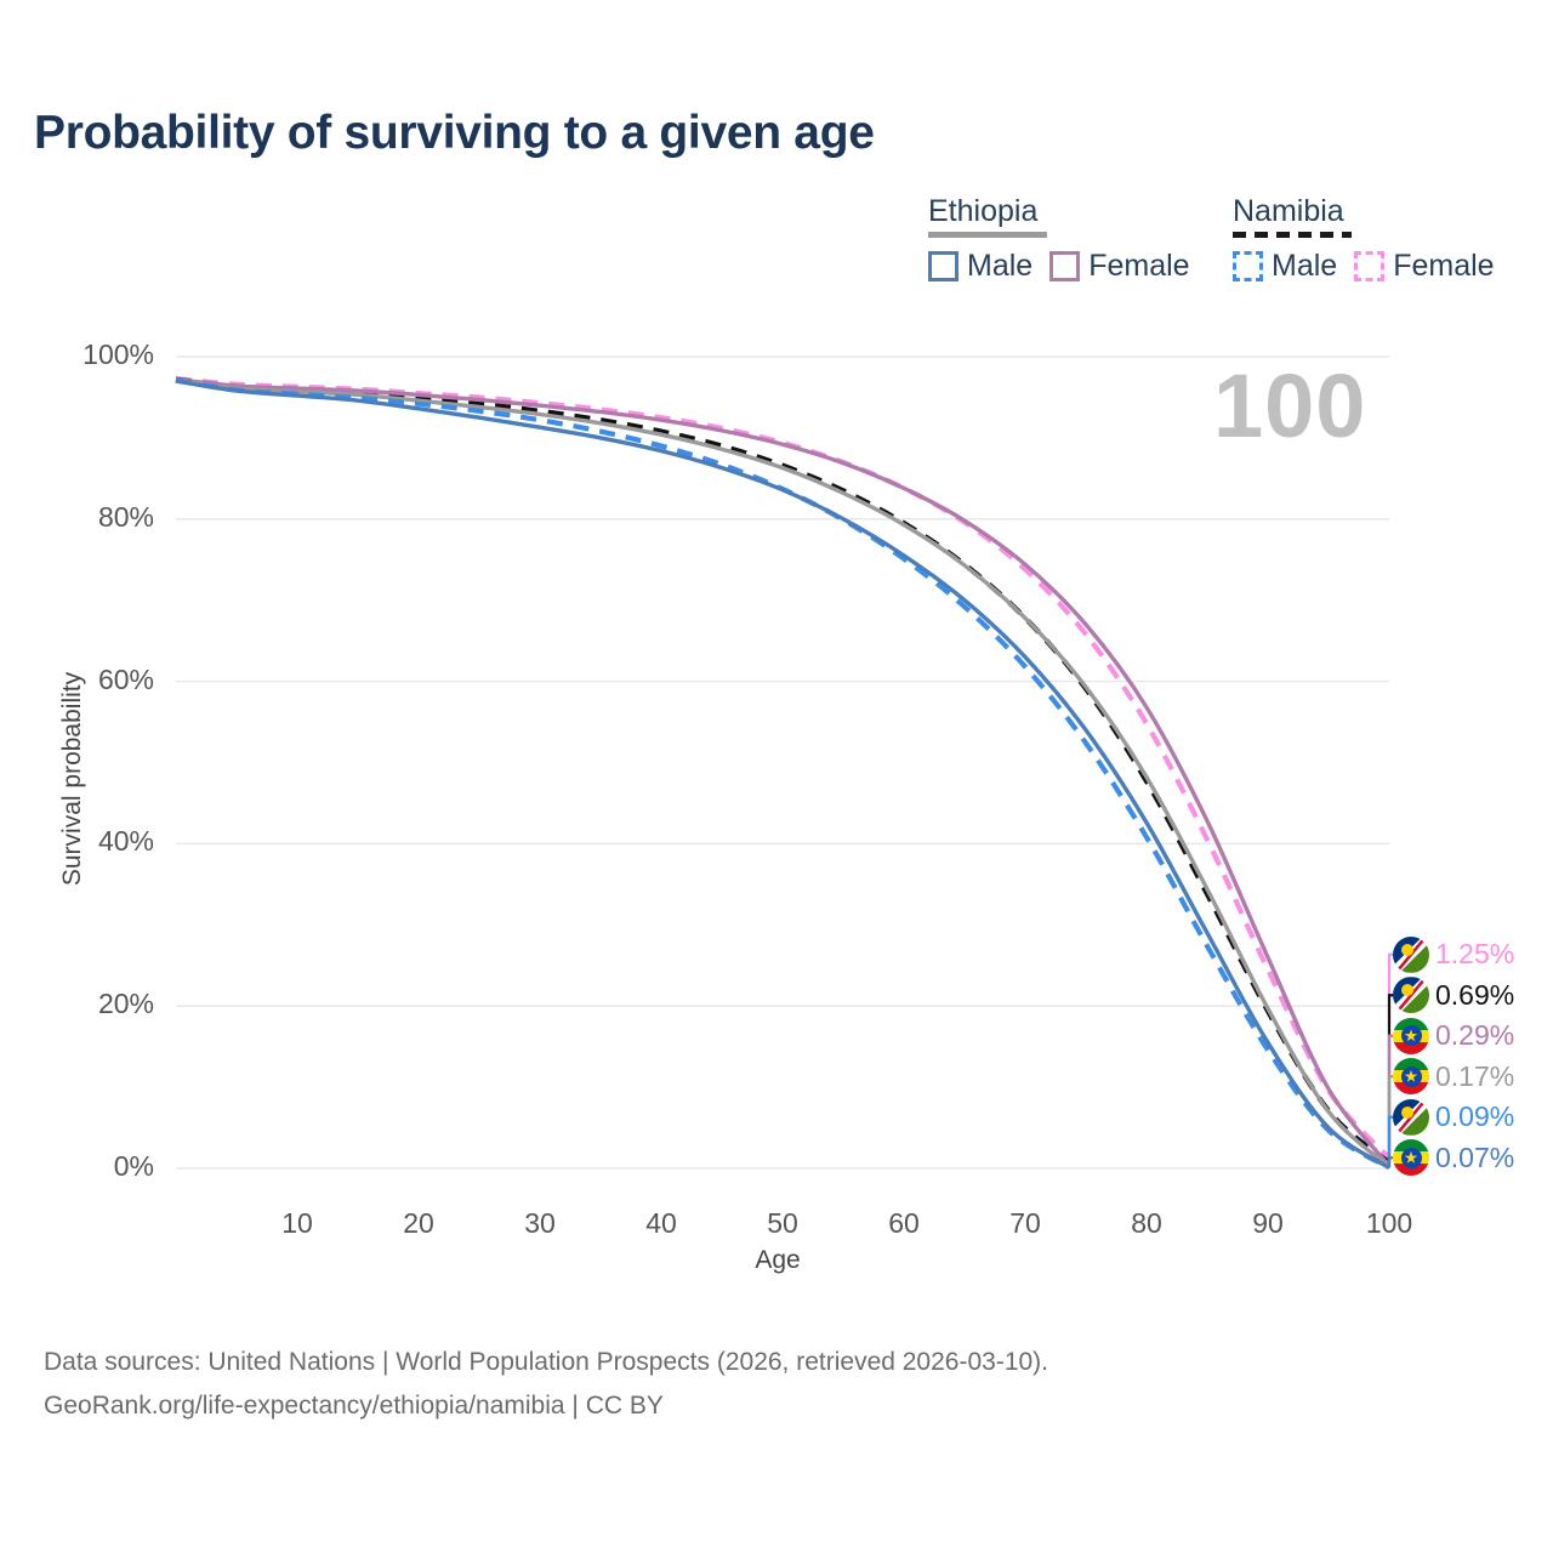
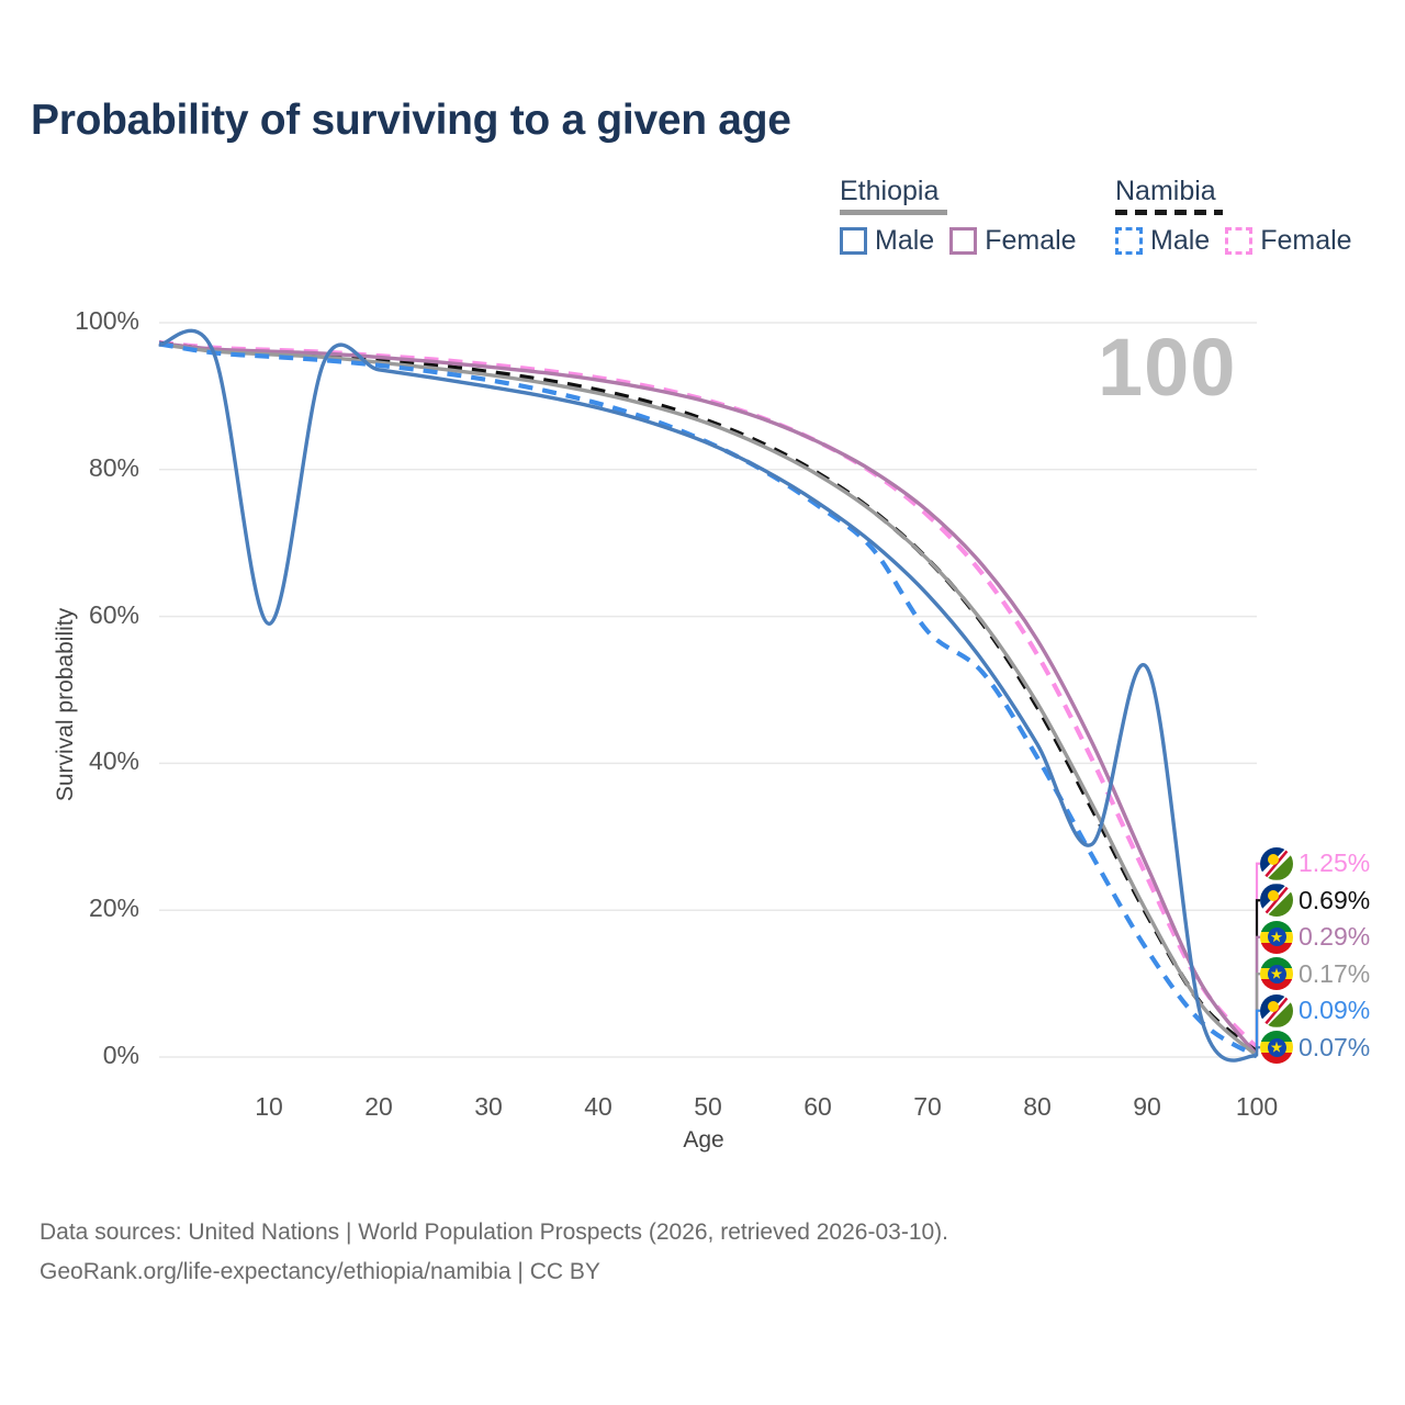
Ethiopia Male/10: 95% -> 59%
Namibia Male/70: 62% -> 58%
Ethiopia Male/90: 16% -> 53%
